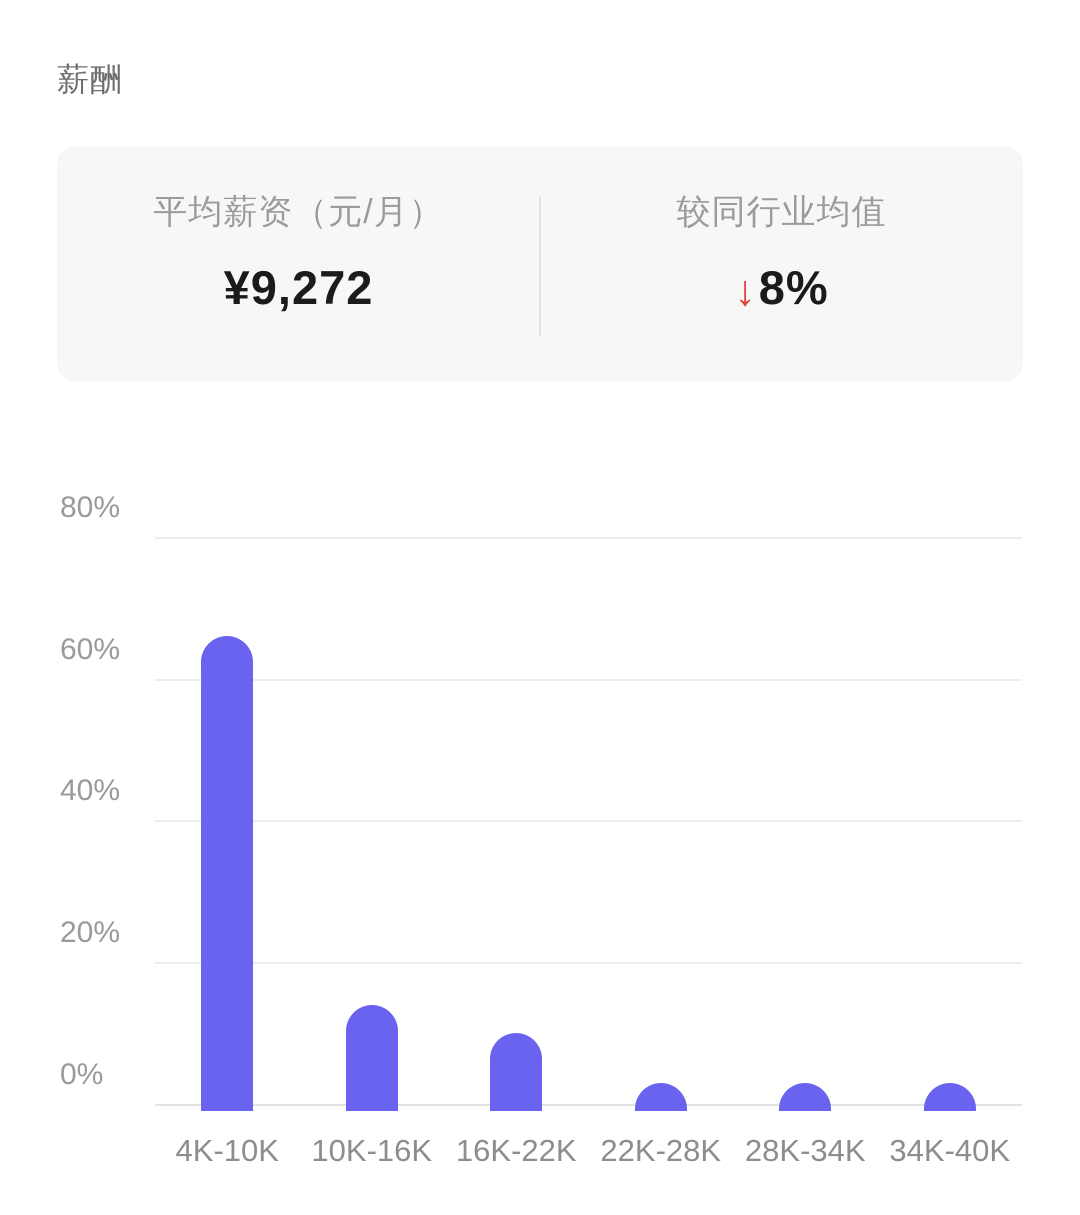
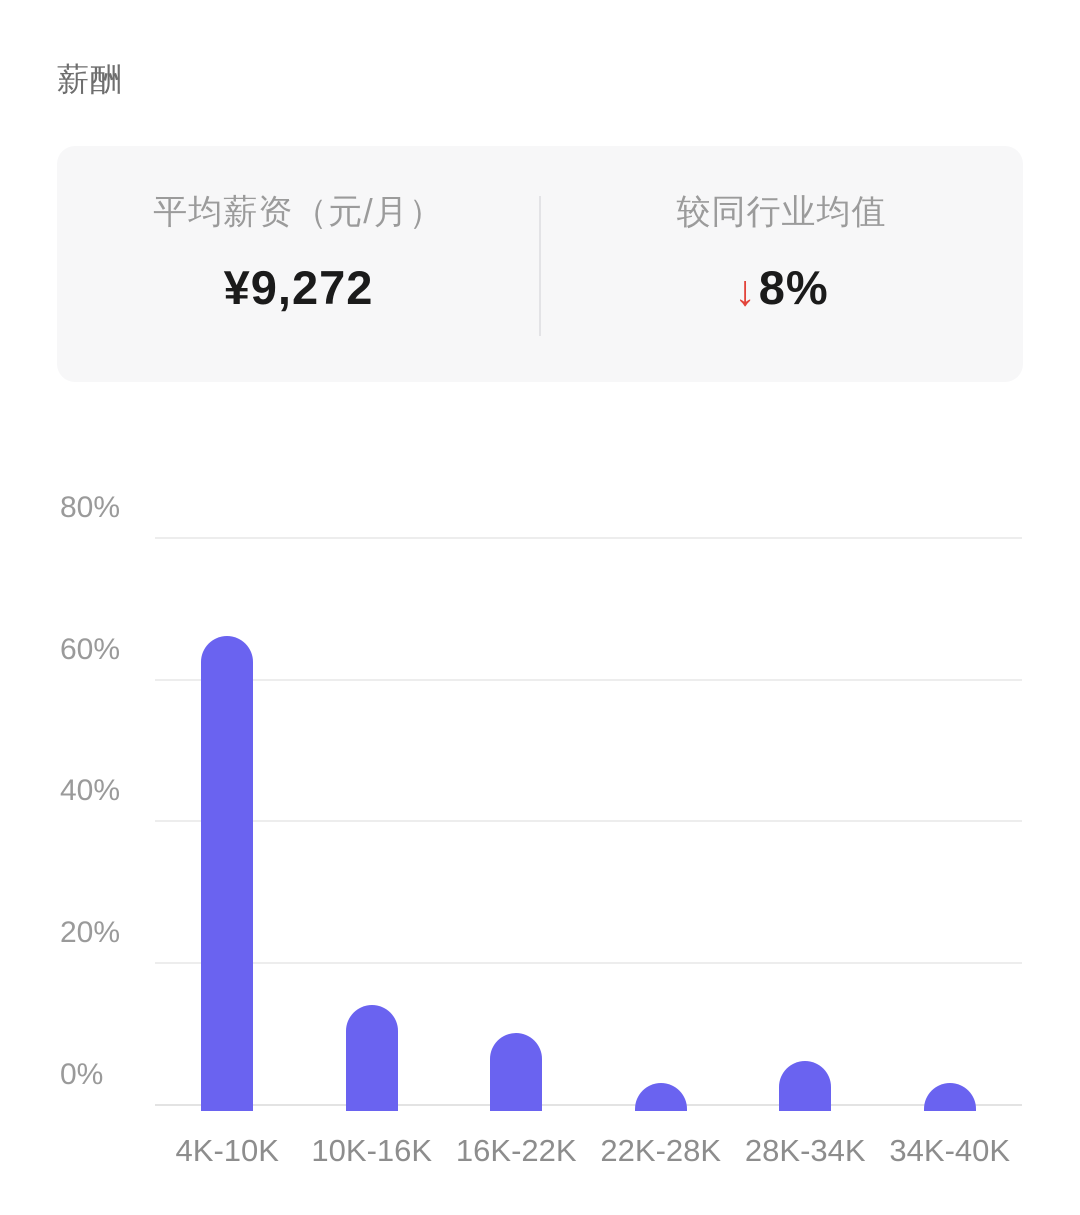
28K-34K: 3% -> 6%
